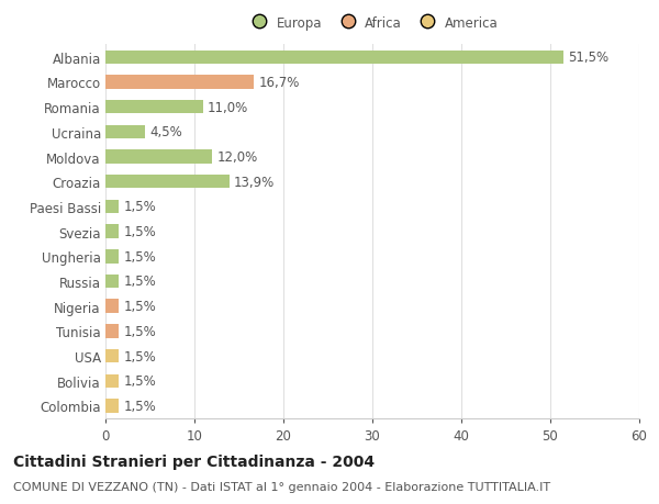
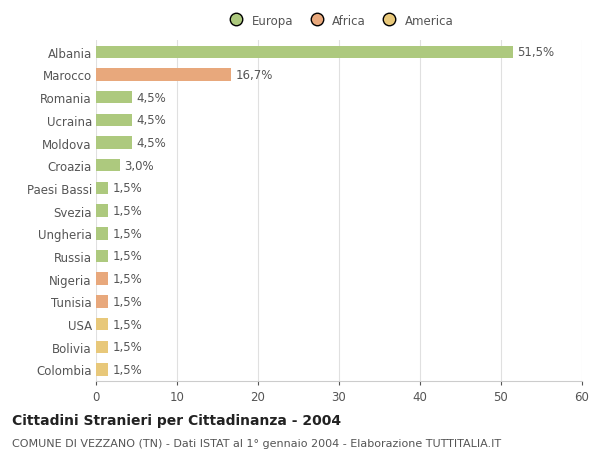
Romania: 11,0% -> 4,5%
Moldova: 12,0% -> 4,5%
Croazia: 13,9% -> 3,0%
